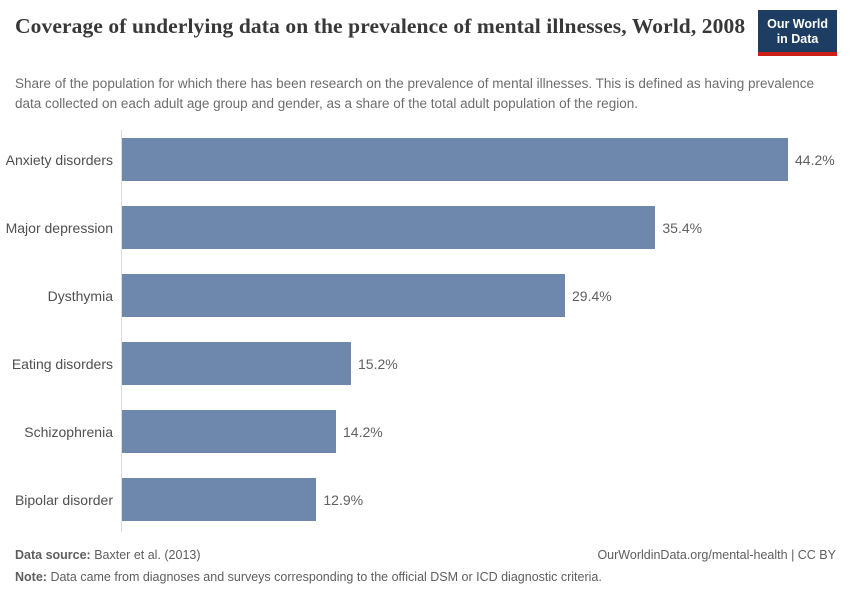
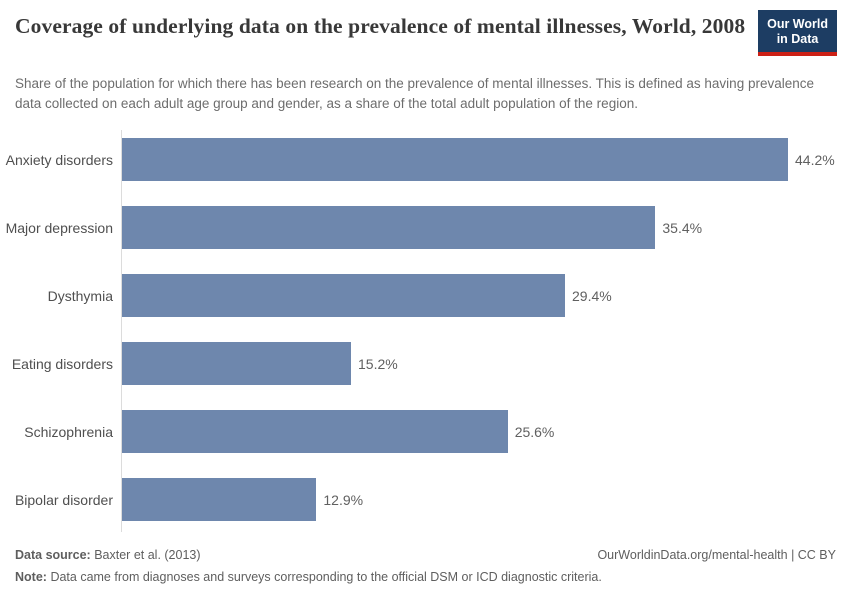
Schizophrenia: 14.2% -> 25.6%
